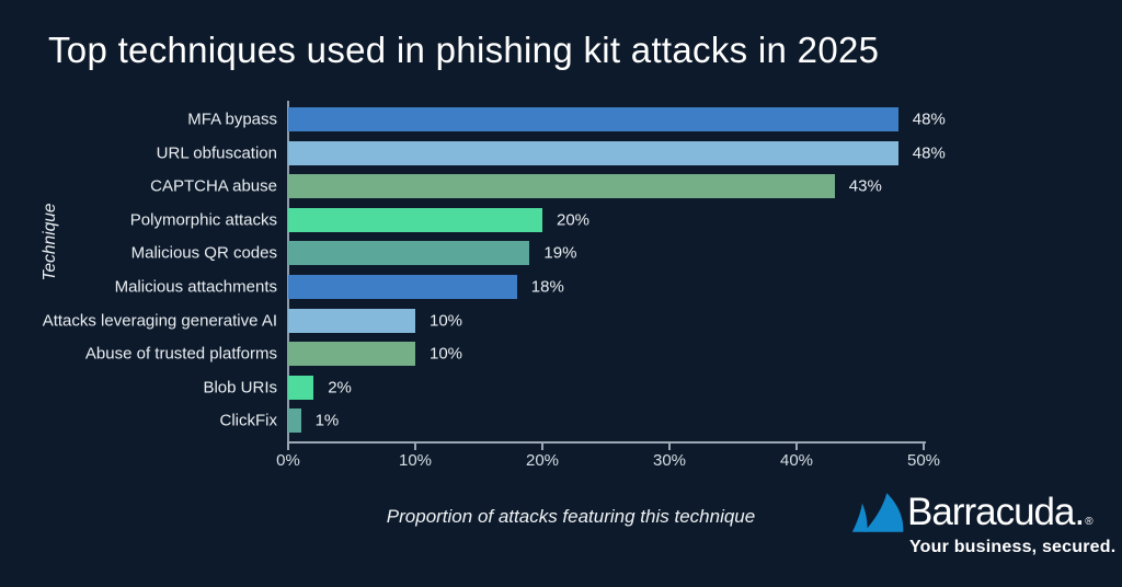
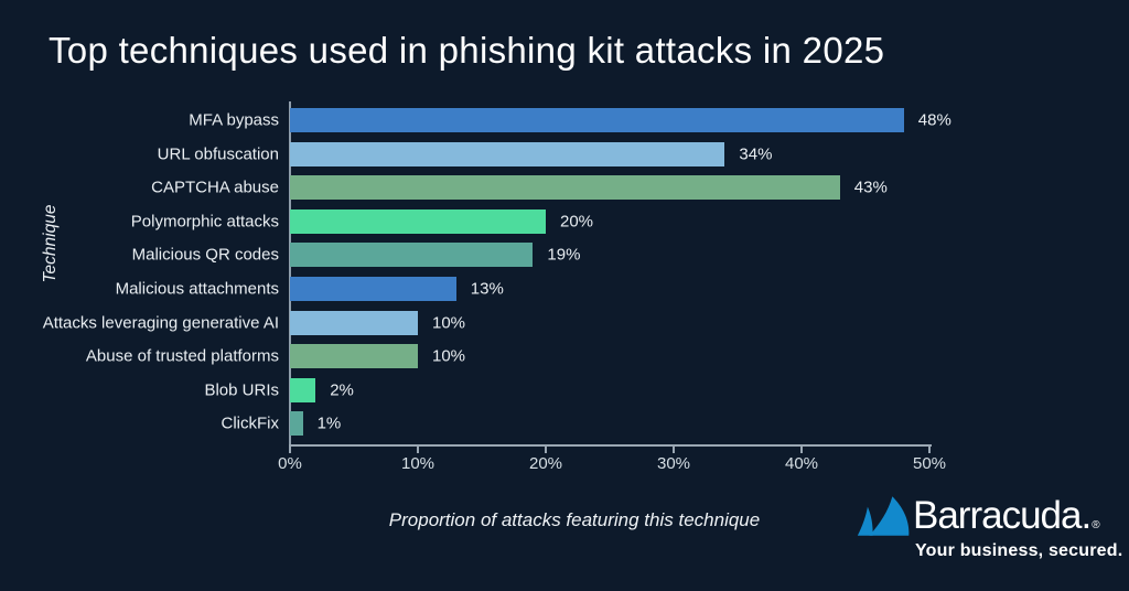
URL obfuscation: 48% -> 34%
Malicious attachments: 18% -> 13%
